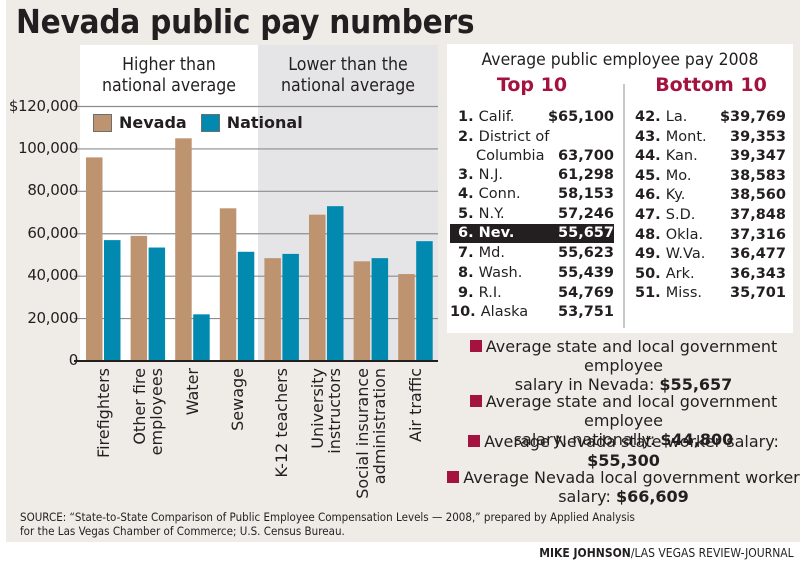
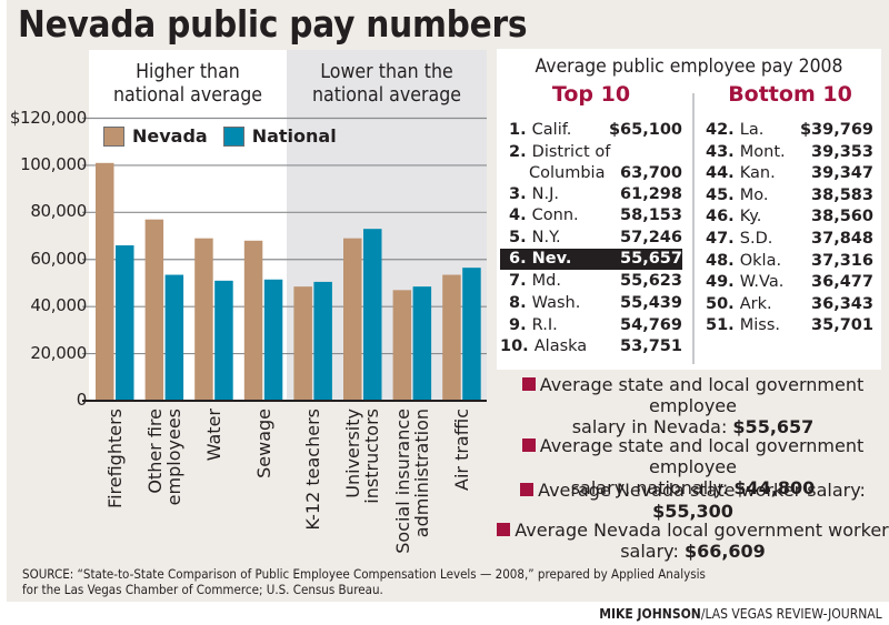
Nevada/Firefighters: $96000 -> $101000
National/Firefighters: $57000 -> $66000
Nevada/Other fire employees: $59000 -> $77000
Nevada/Water: $105000 -> $69000
National/Water: $22000 -> $51000
Nevada/Sewage: $72000 -> $68000
Nevada/Air traffic: $41000 -> $54000
